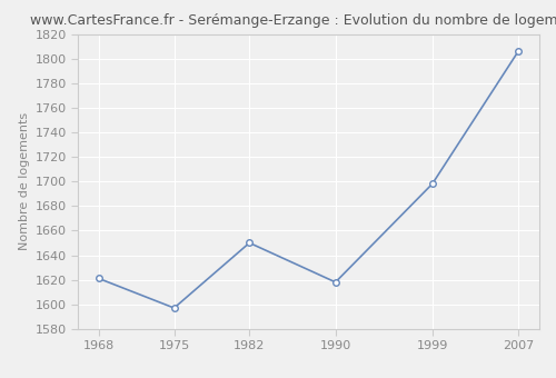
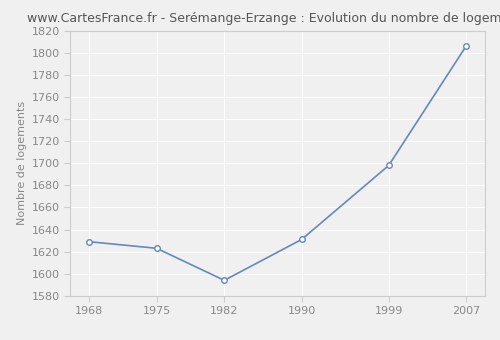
1968: 1621 -> 1629
1975: 1597 -> 1623
1982: 1650 -> 1594
1990: 1618 -> 1631
